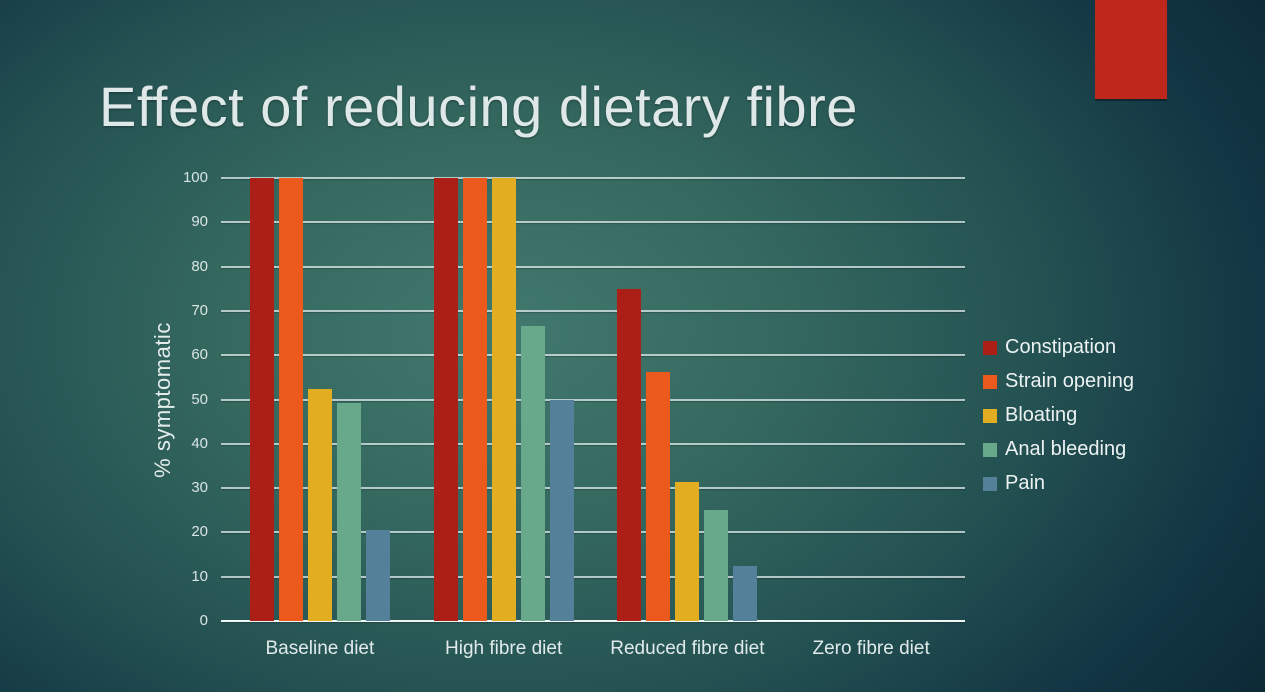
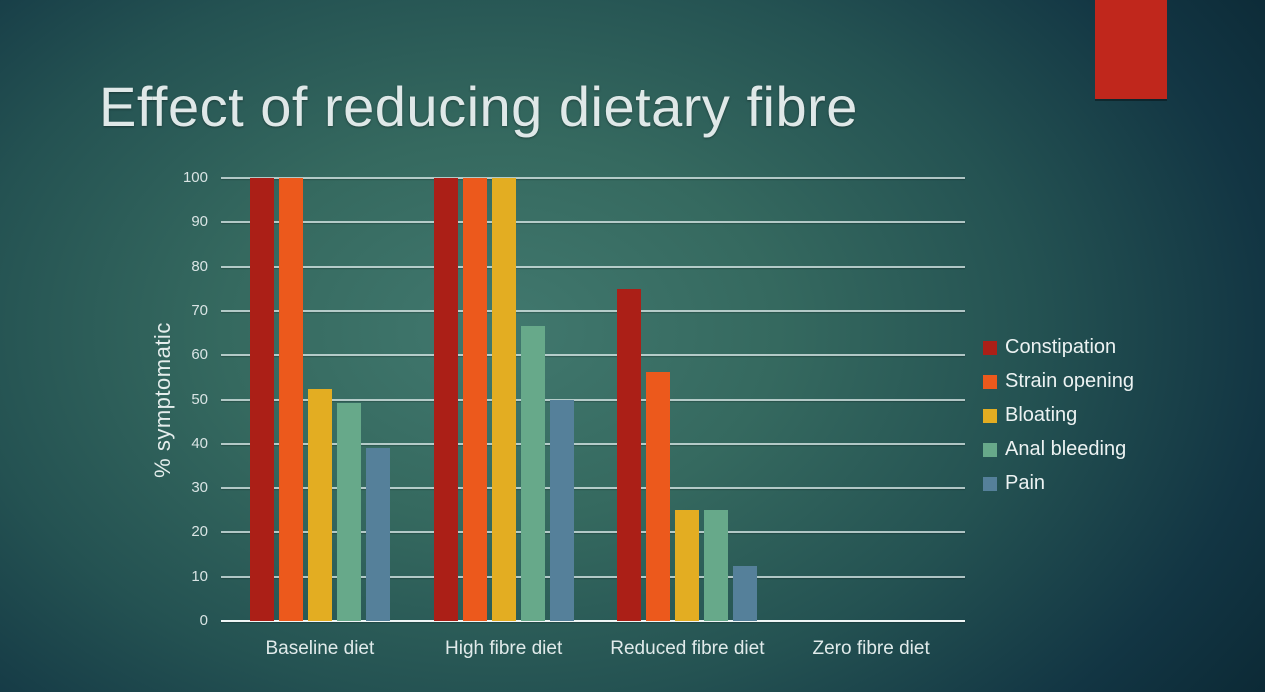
Pain/Baseline diet: 21 -> 39
Bloating/Reduced fibre diet: 31 -> 25
